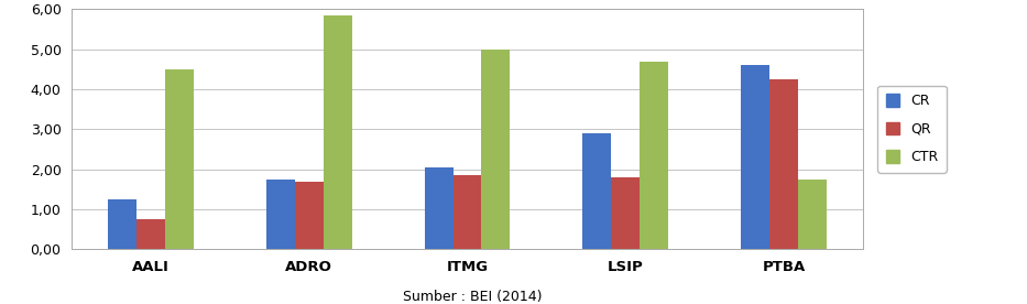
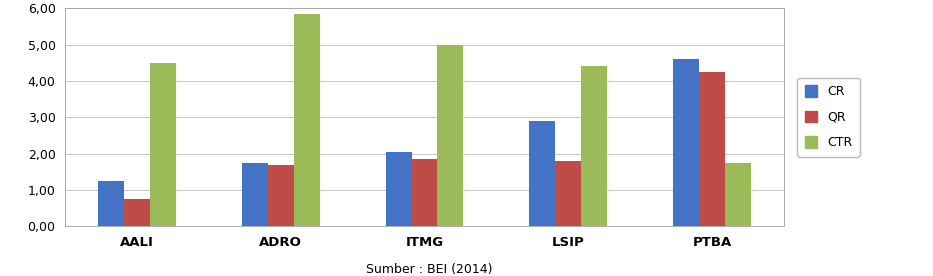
CTR/LSIP: 4,70 -> 4,40
